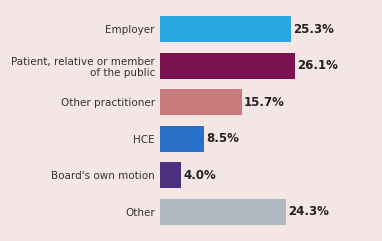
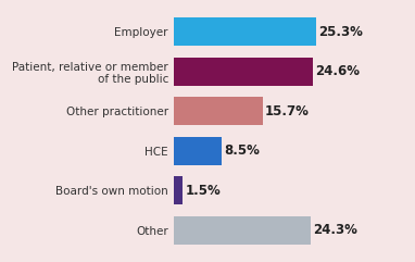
Patient, relative or member of the public: 26.1% -> 24.6%
Board's own motion: 4.0% -> 1.5%
